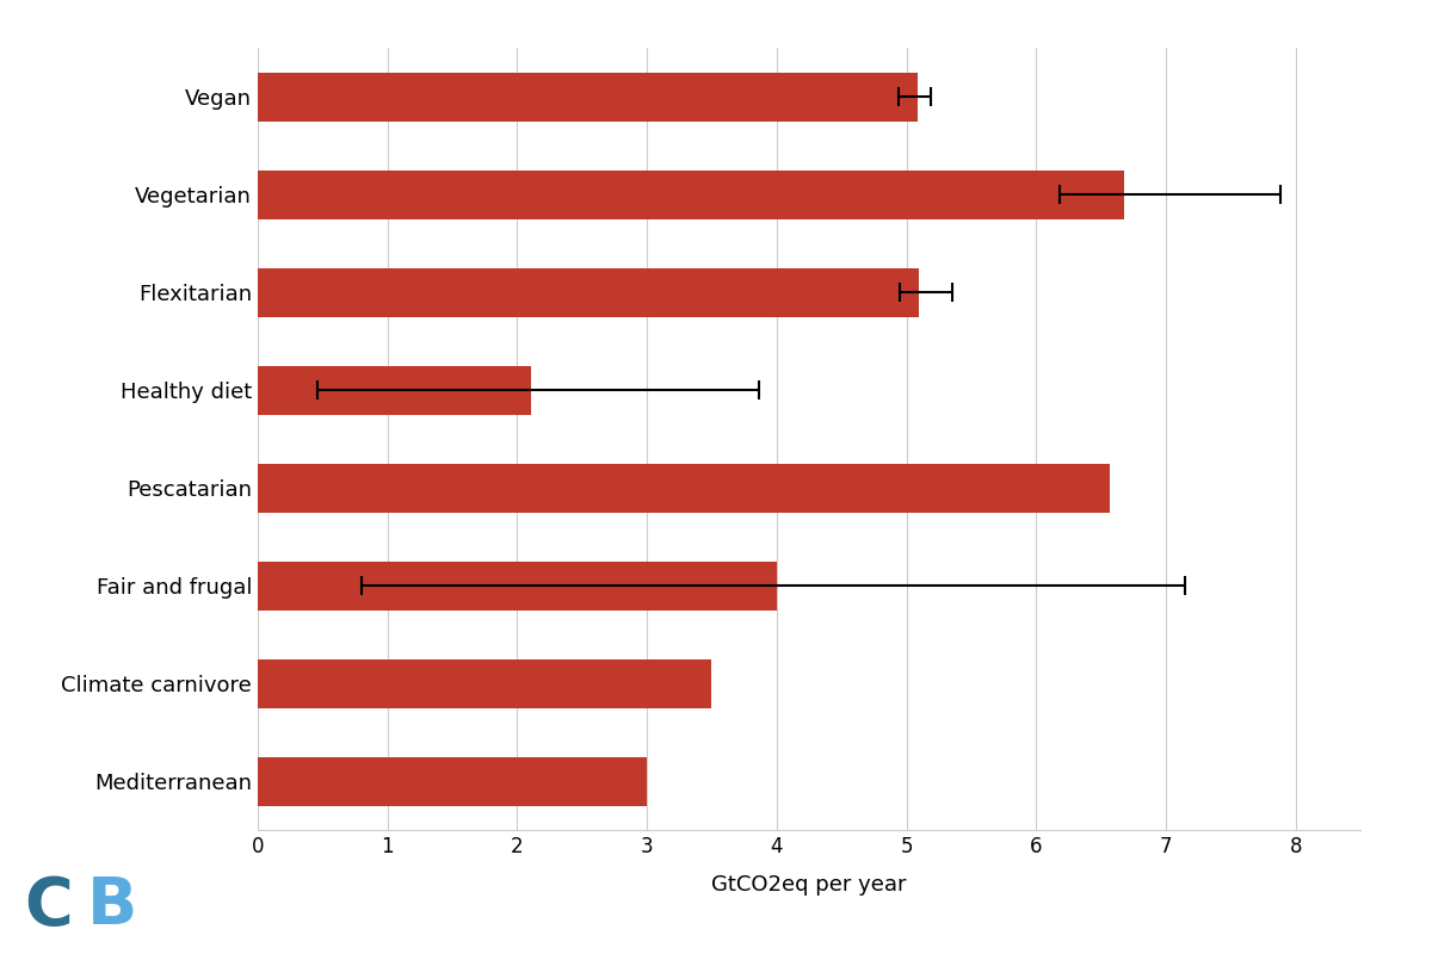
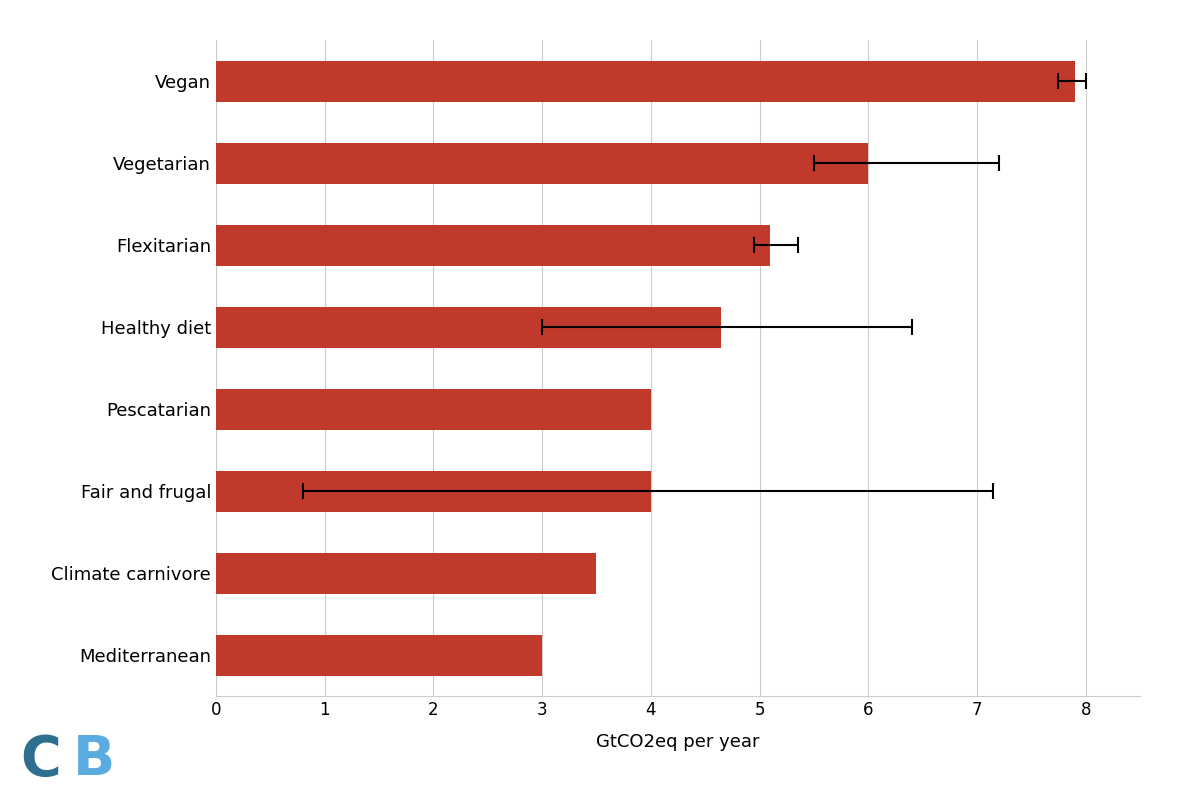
Vegan: 5.09 -> 7.90
Vegetarian: 6.68 -> 6.00
Healthy diet: 2.11 -> 4.65
Pescatarian: 6.57 -> 4.00
